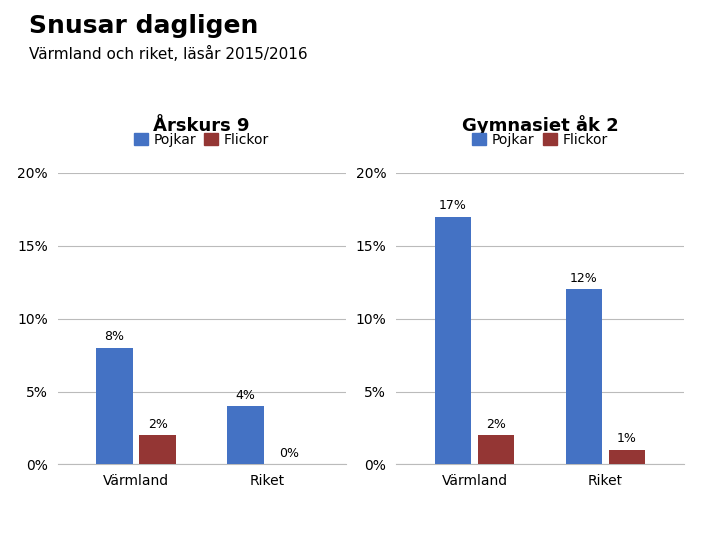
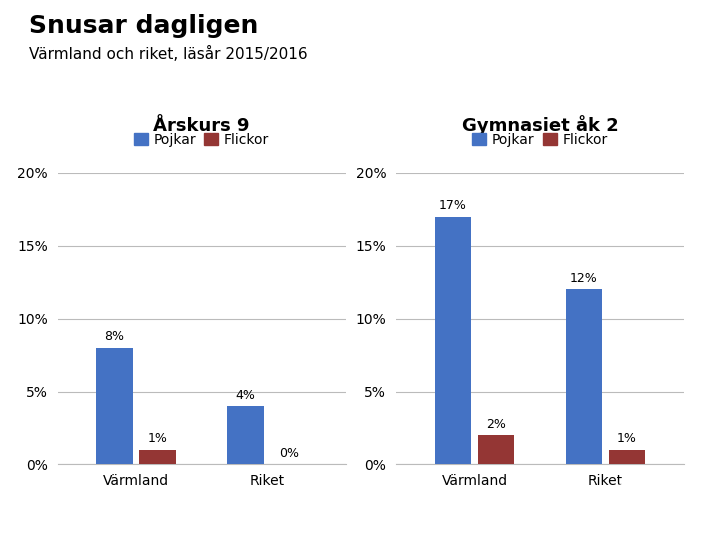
Årskurs 9/Flickor/Värmland: 2% -> 1%
